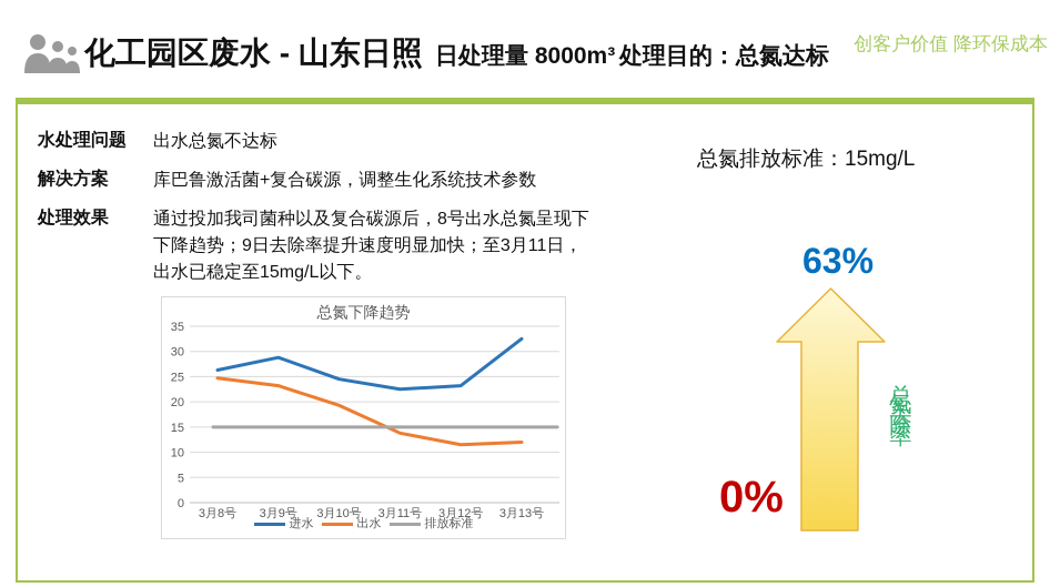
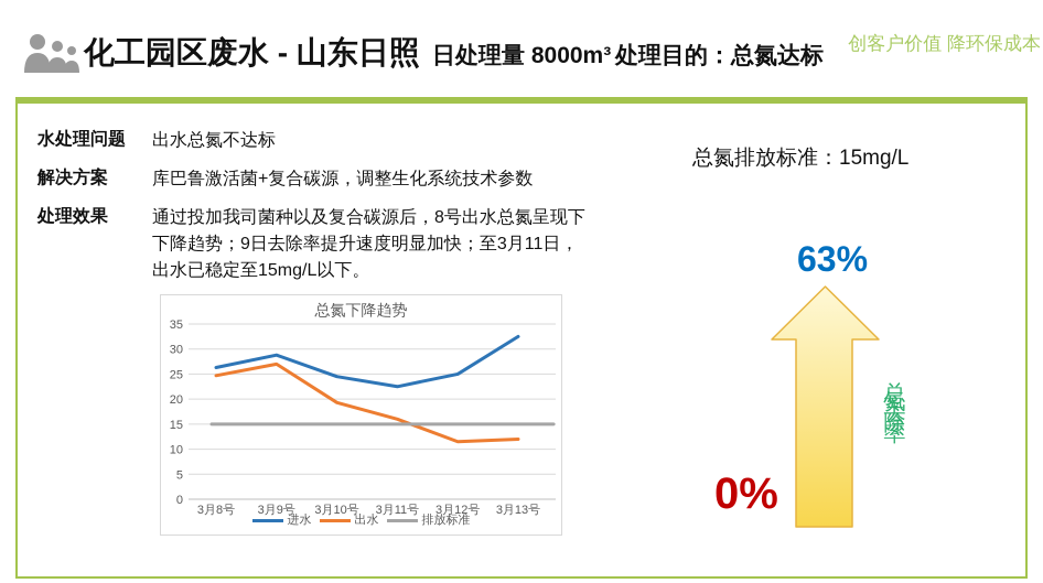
出水/3月9号: 23 -> 27
出水/3月11号: 14 -> 16
进水/3月12号: 23 -> 25
